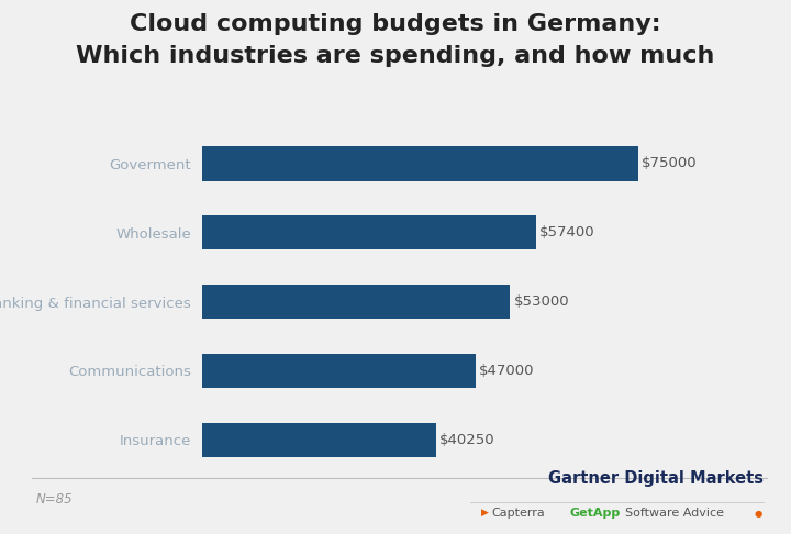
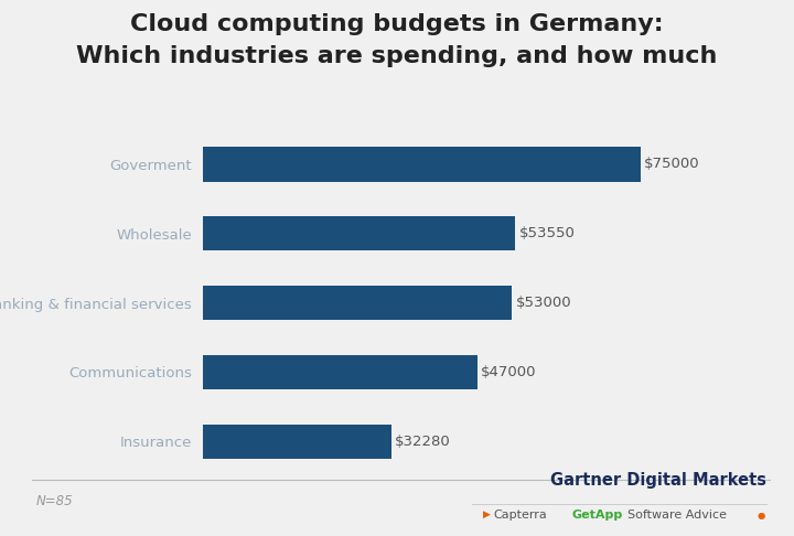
Wholesale: $57400 -> $53550
Insurance: $40250 -> $32280
